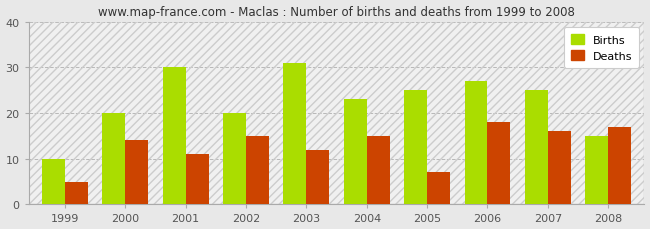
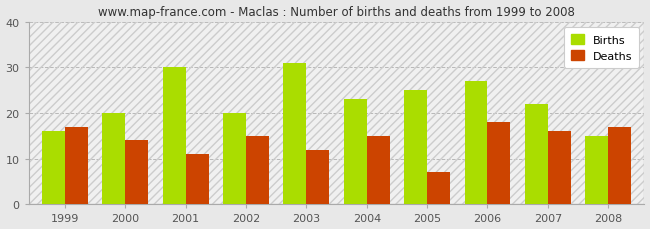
Births/1999: 10 -> 16
Deaths/1999: 5 -> 17
Births/2007: 25 -> 22
